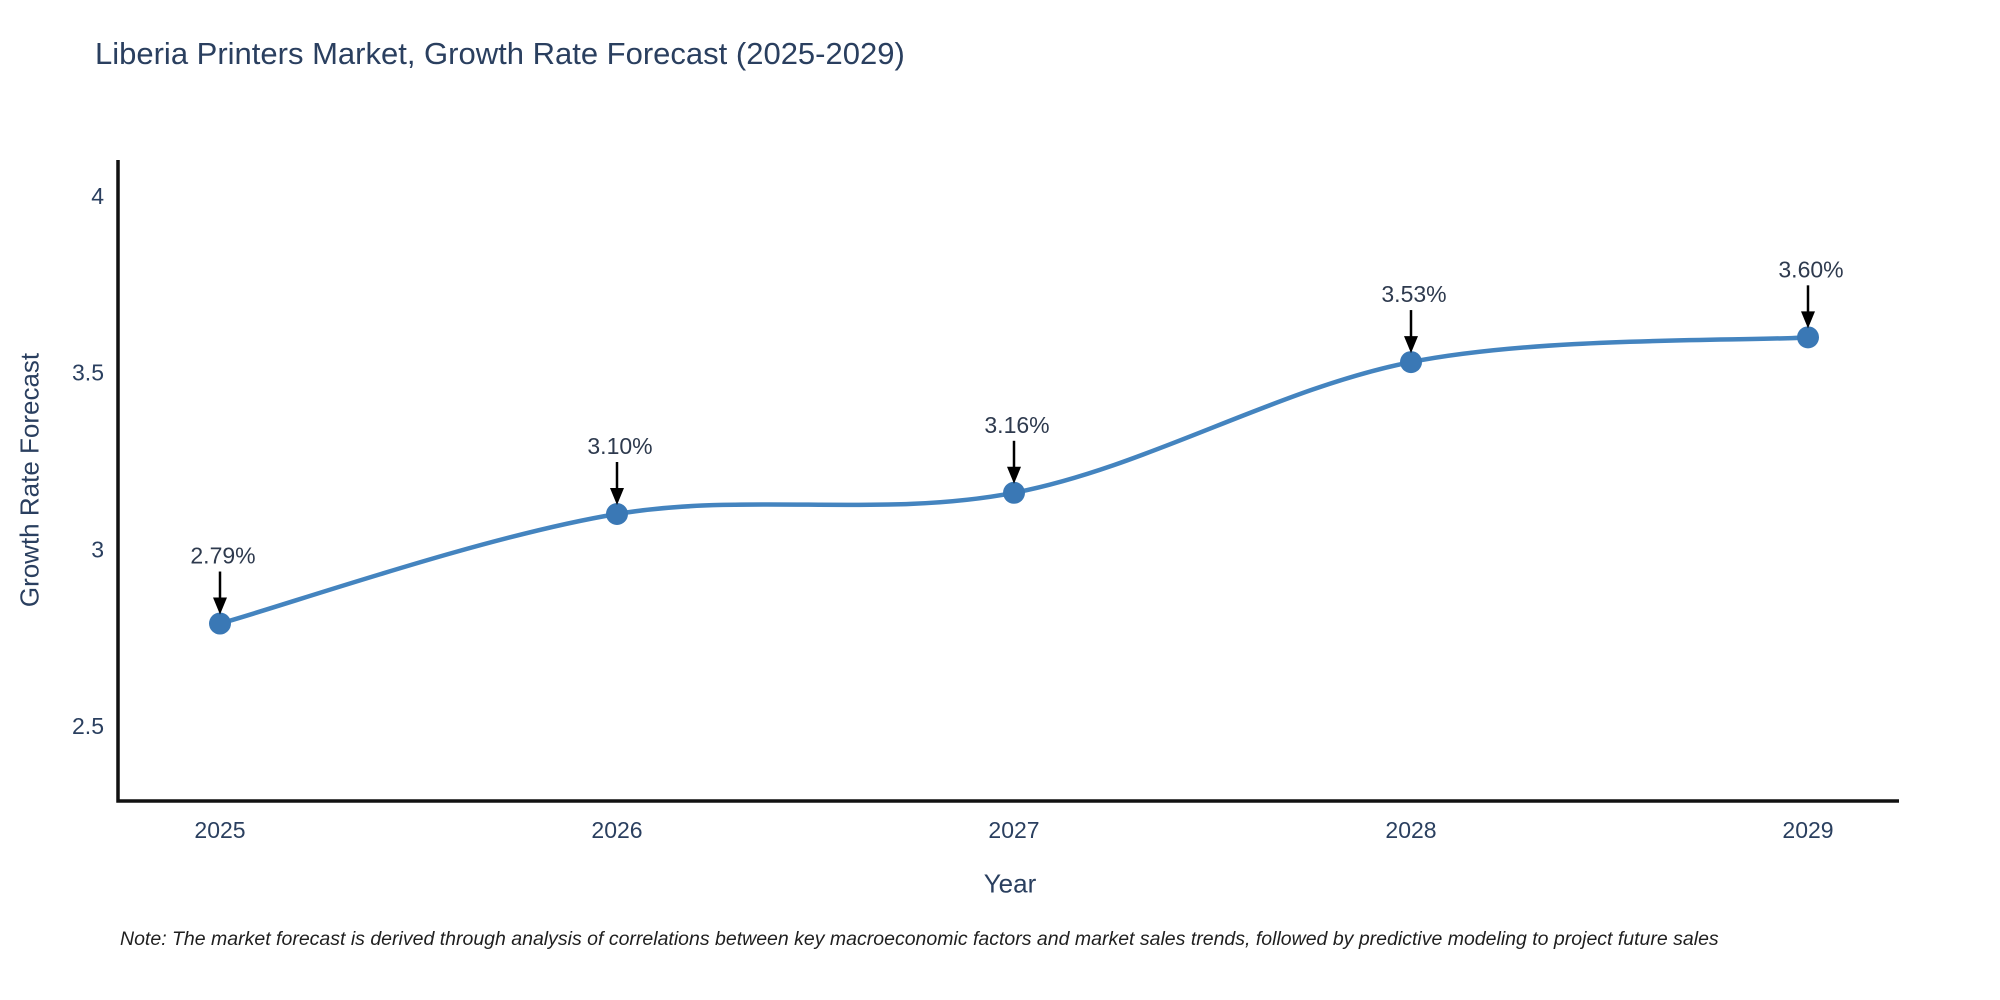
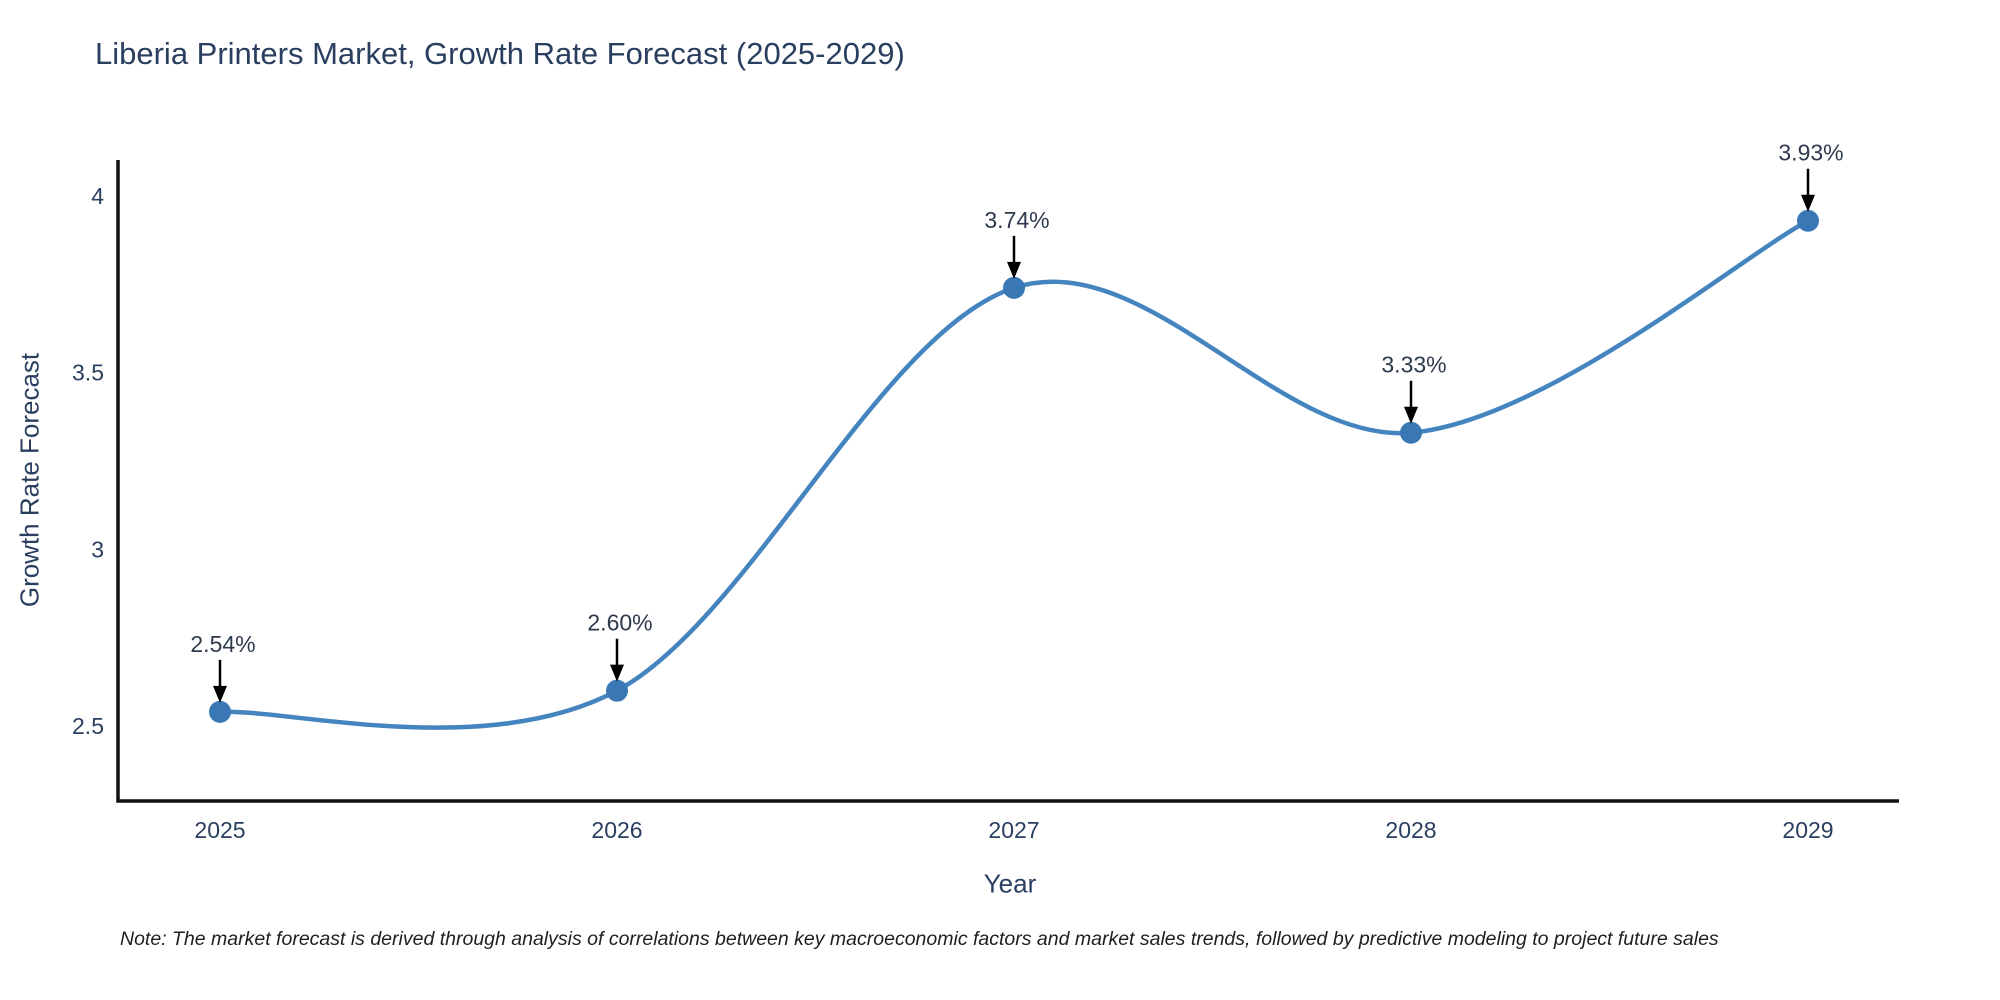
2025: 2.79% -> 2.54%
2026: 3.10% -> 2.60%
2027: 3.16% -> 3.74%
2028: 3.53% -> 3.33%
2029: 3.60% -> 3.93%
